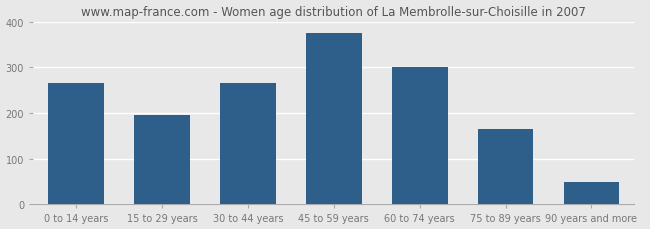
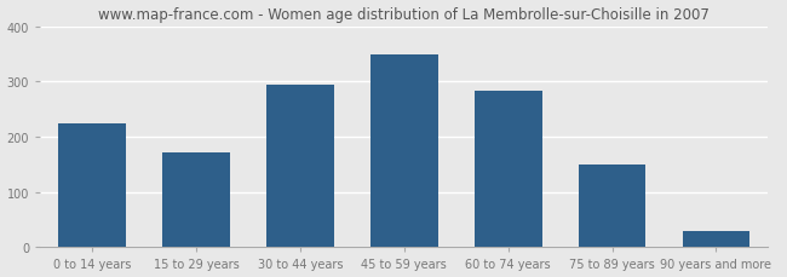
0 to 14 years: 265 -> 224
15 to 29 years: 195 -> 172
30 to 44 years: 265 -> 295
45 to 59 years: 375 -> 348
60 to 74 years: 300 -> 282
75 to 89 years: 165 -> 150
90 years and more: 50 -> 30
